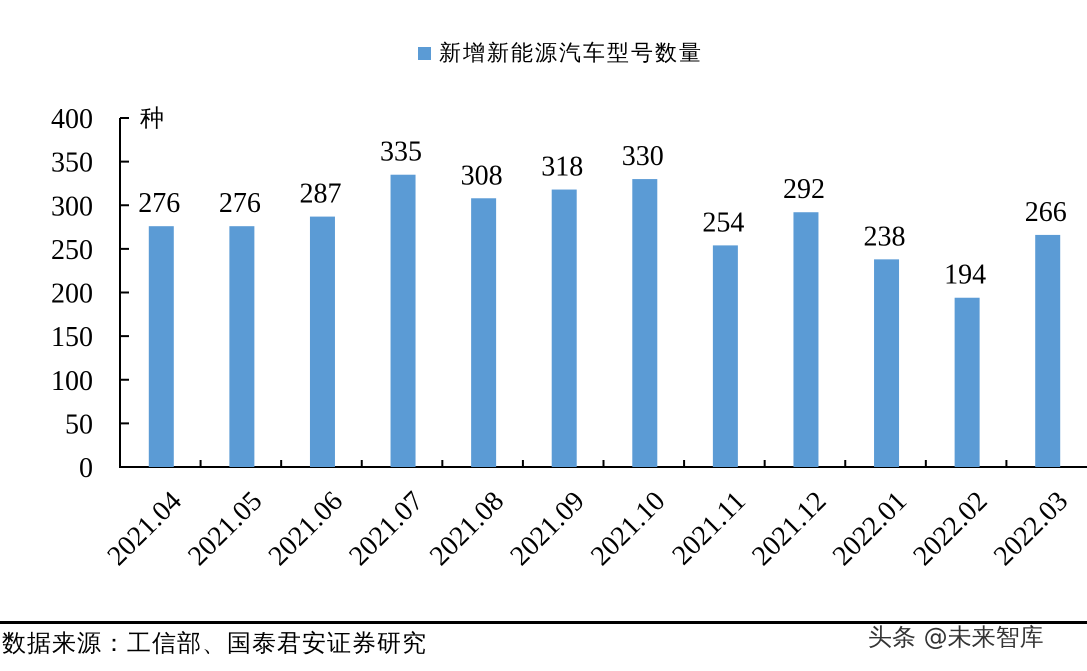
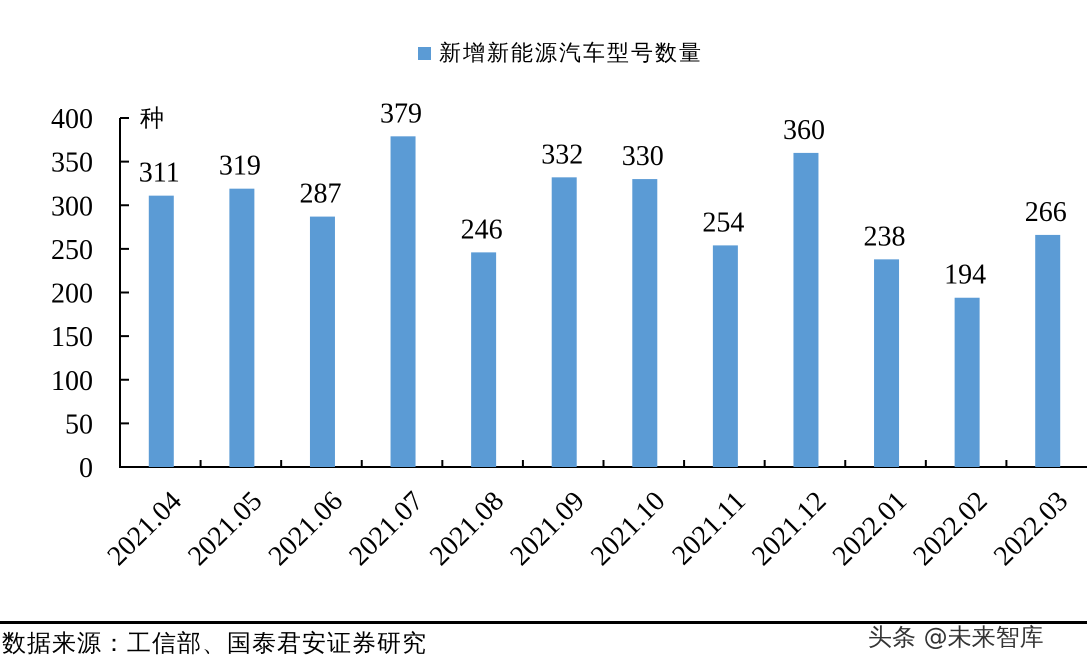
2021.04: 276 -> 311
2021.05: 276 -> 319
2021.07: 335 -> 379
2021.08: 308 -> 246
2021.09: 318 -> 332
2021.12: 292 -> 360
